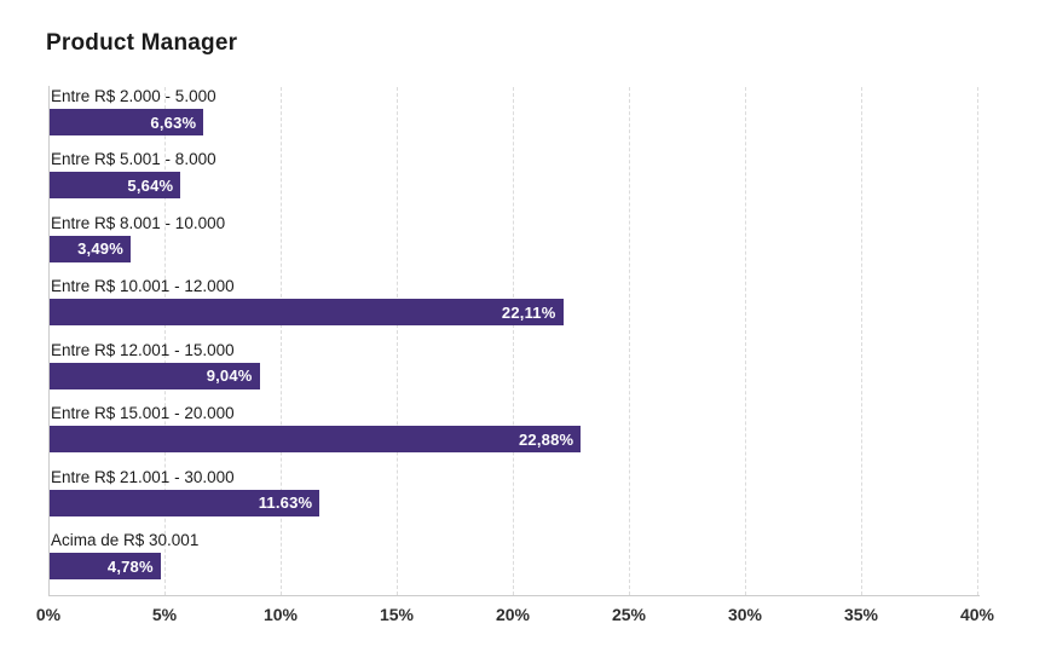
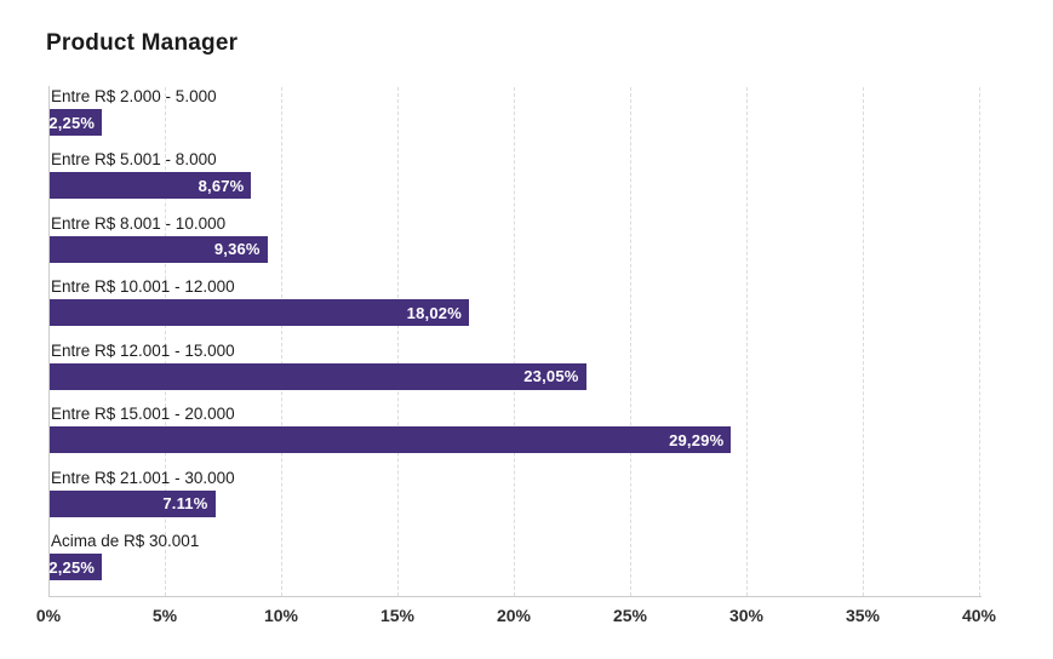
Entre R$ 2.000 - 5.000: 6,63% -> 2,25%
Entre R$ 5.001 - 8.000: 5,64% -> 8,67%
Entre R$ 8.001 - 10.000: 3,49% -> 9,36%
Entre R$ 10.001 - 12.000: 22,11% -> 18,02%
Entre R$ 12.001 - 15.000: 9,04% -> 23,05%
Entre R$ 15.001 - 20.000: 22,88% -> 29,29%
Entre R$ 21.001 - 30.000: 11.63% -> 7.11%
Acima de R$ 30.001: 4,78% -> 2,25%
